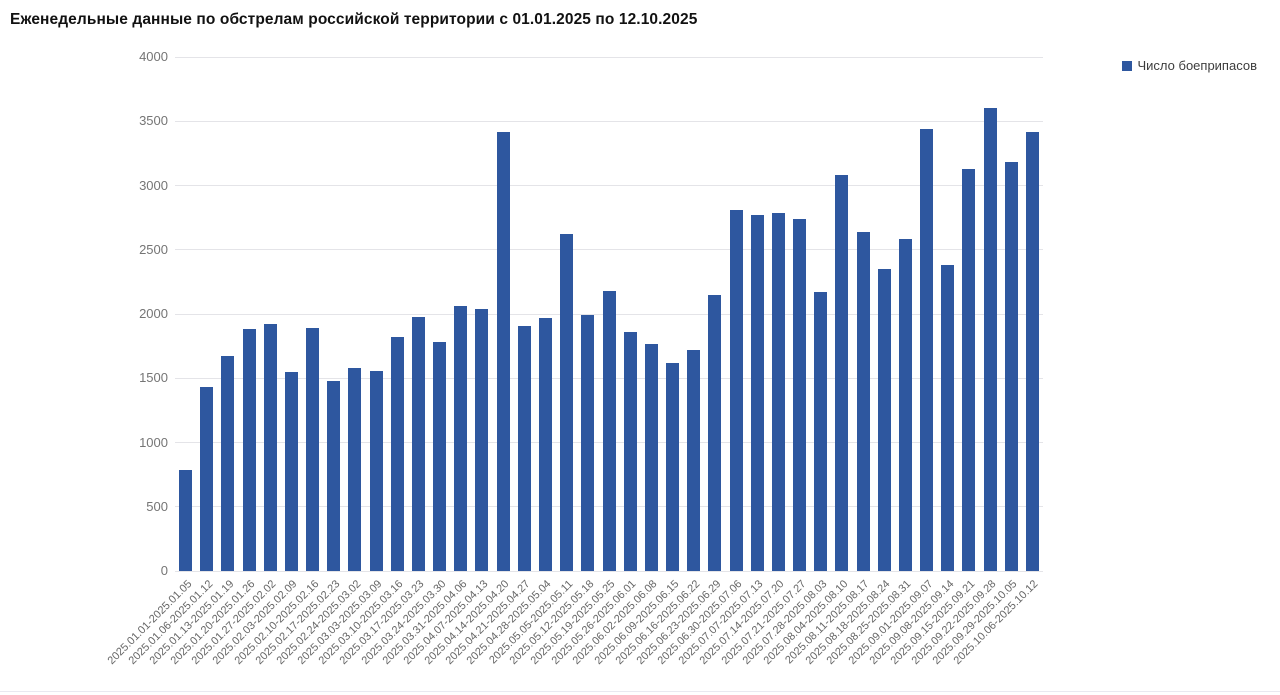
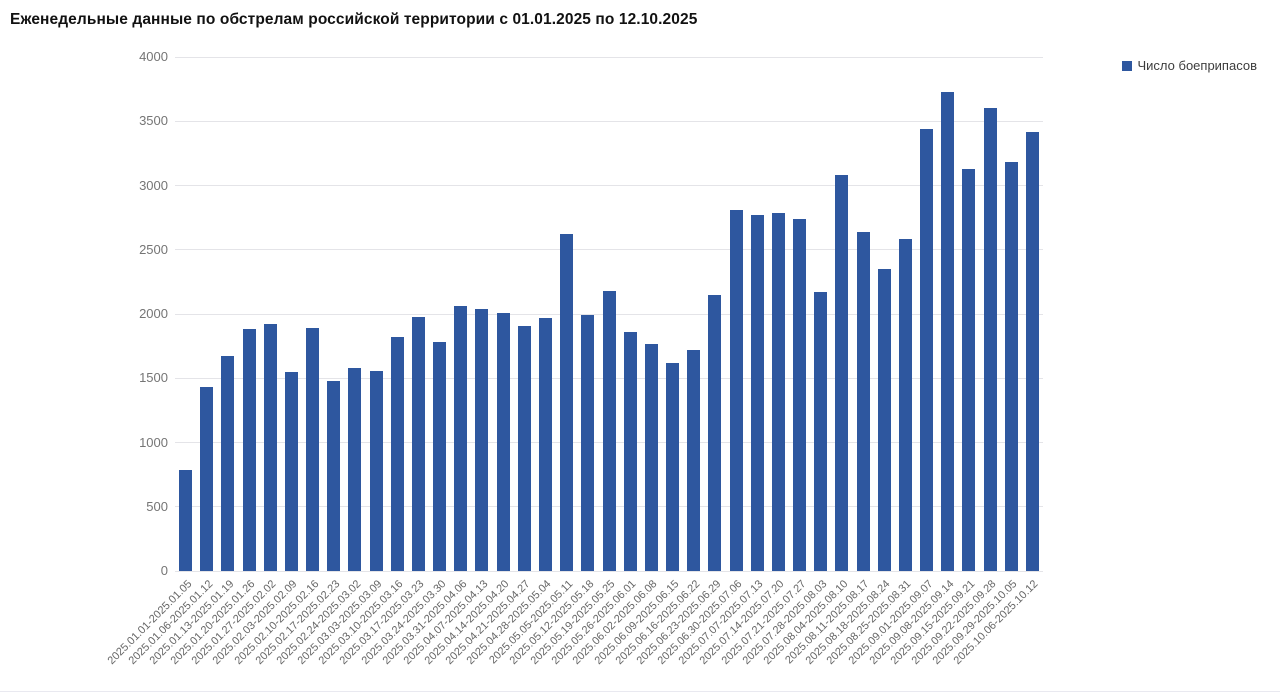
2025.04.14-2025.04.20: 3420 -> 2010
2025.09.08-2025.09.14: 2380 -> 3730
